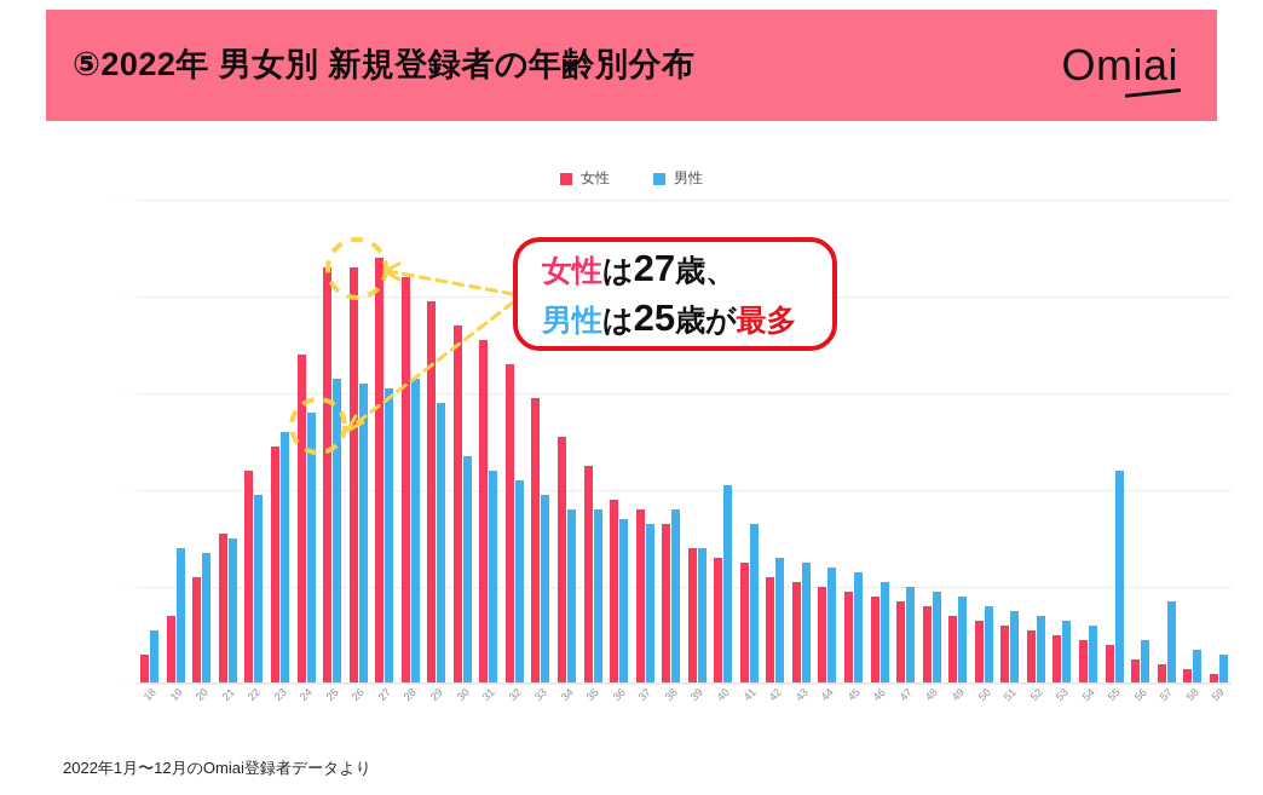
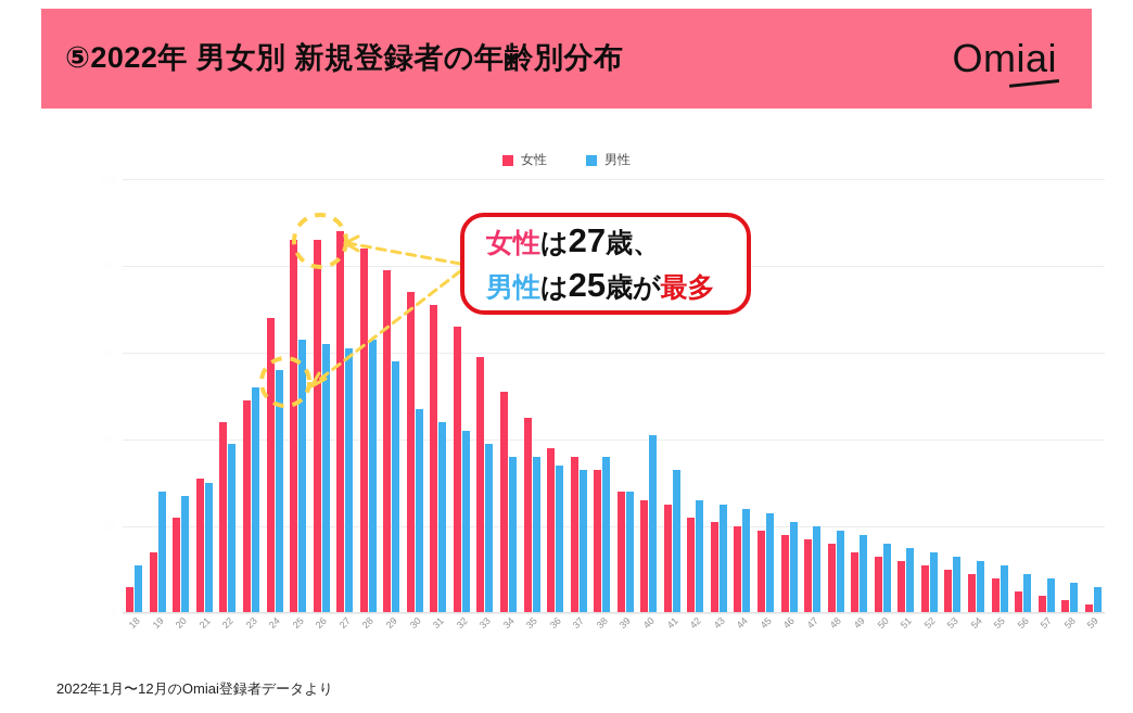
男性/55: 44 -> 11
男性/57: 17 -> 8
